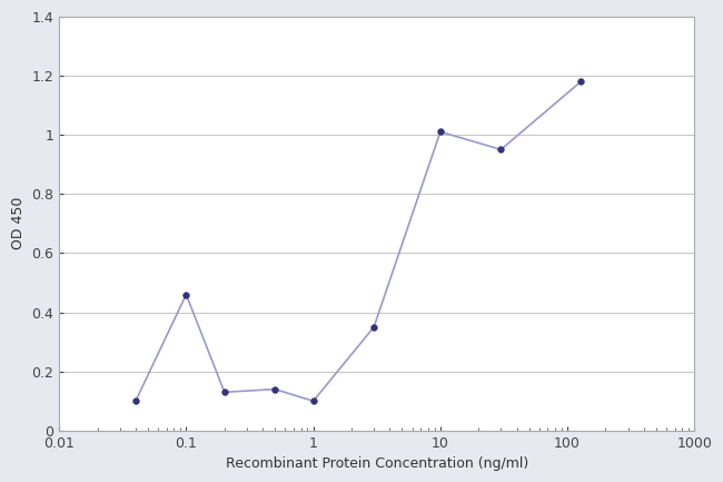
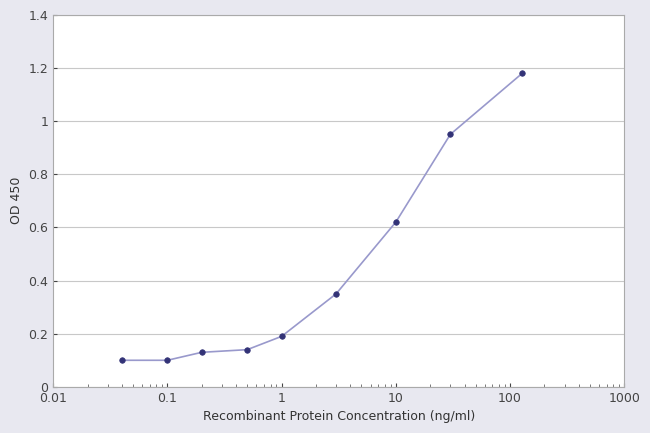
0.1: 0.46 -> 0.10
1: 0.10 -> 0.19
10: 1.01 -> 0.62
